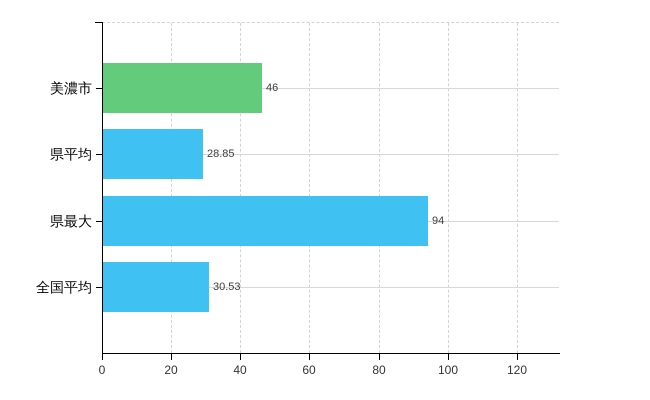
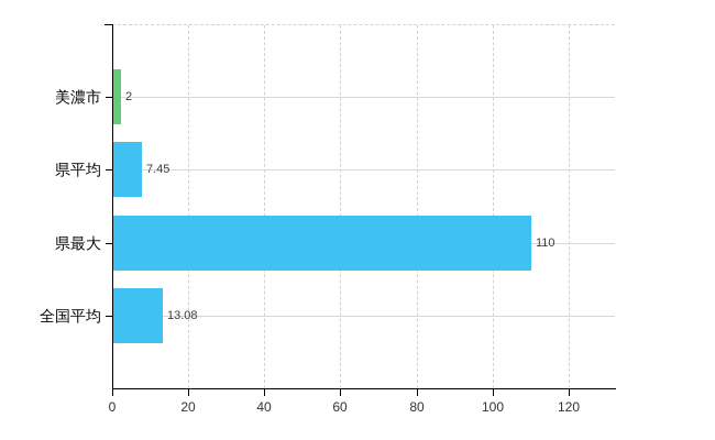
美濃市: 46 -> 2
県平均: 28.85 -> 7.45
県最大: 94 -> 110
全国平均: 30.53 -> 13.08
